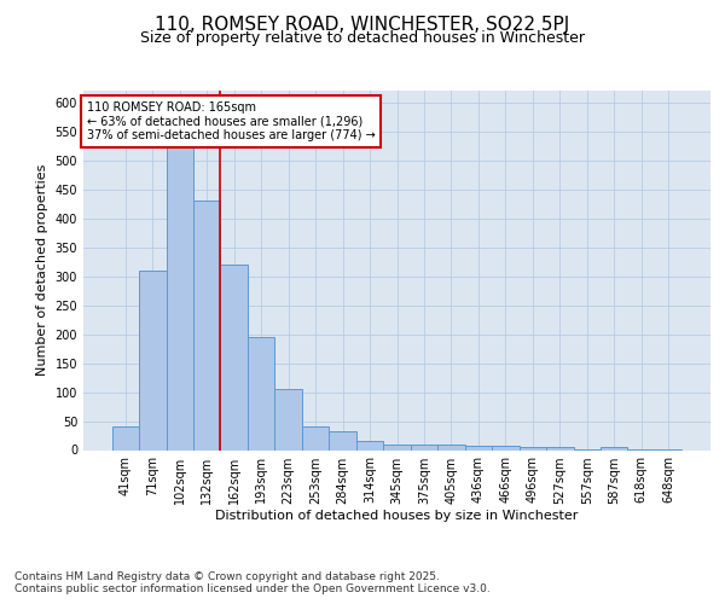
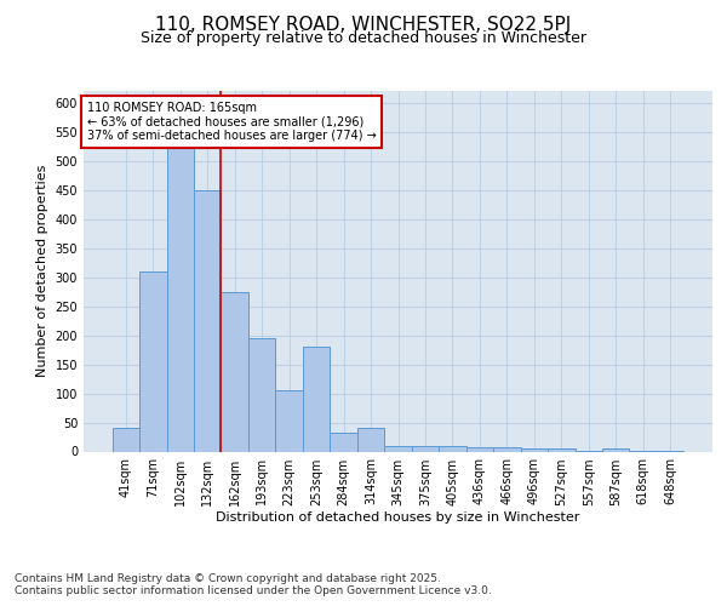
132sqm: 430 -> 450
162sqm: 320 -> 275
253sqm: 40 -> 180
314sqm: 15 -> 40
